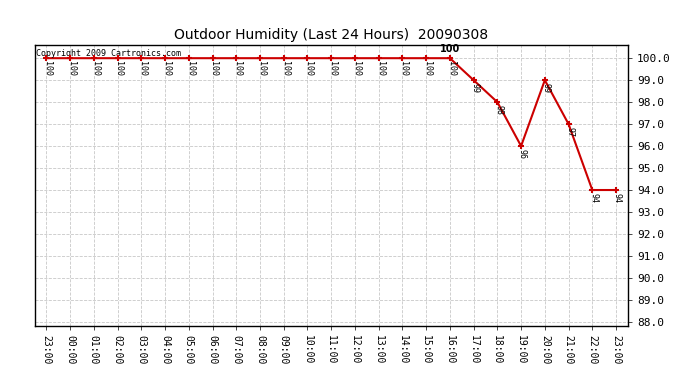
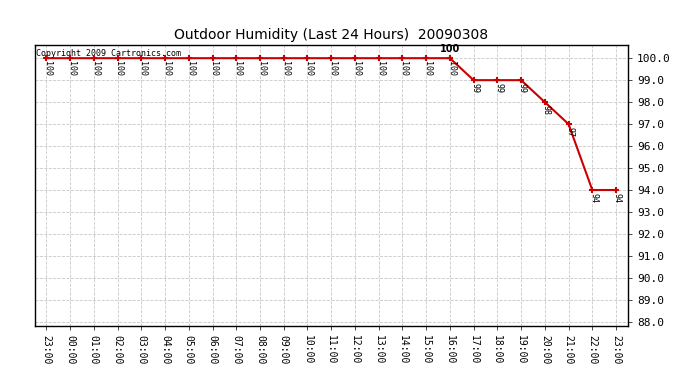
18:00: 98 -> 99
19:00: 96 -> 99
20:00: 99 -> 98
